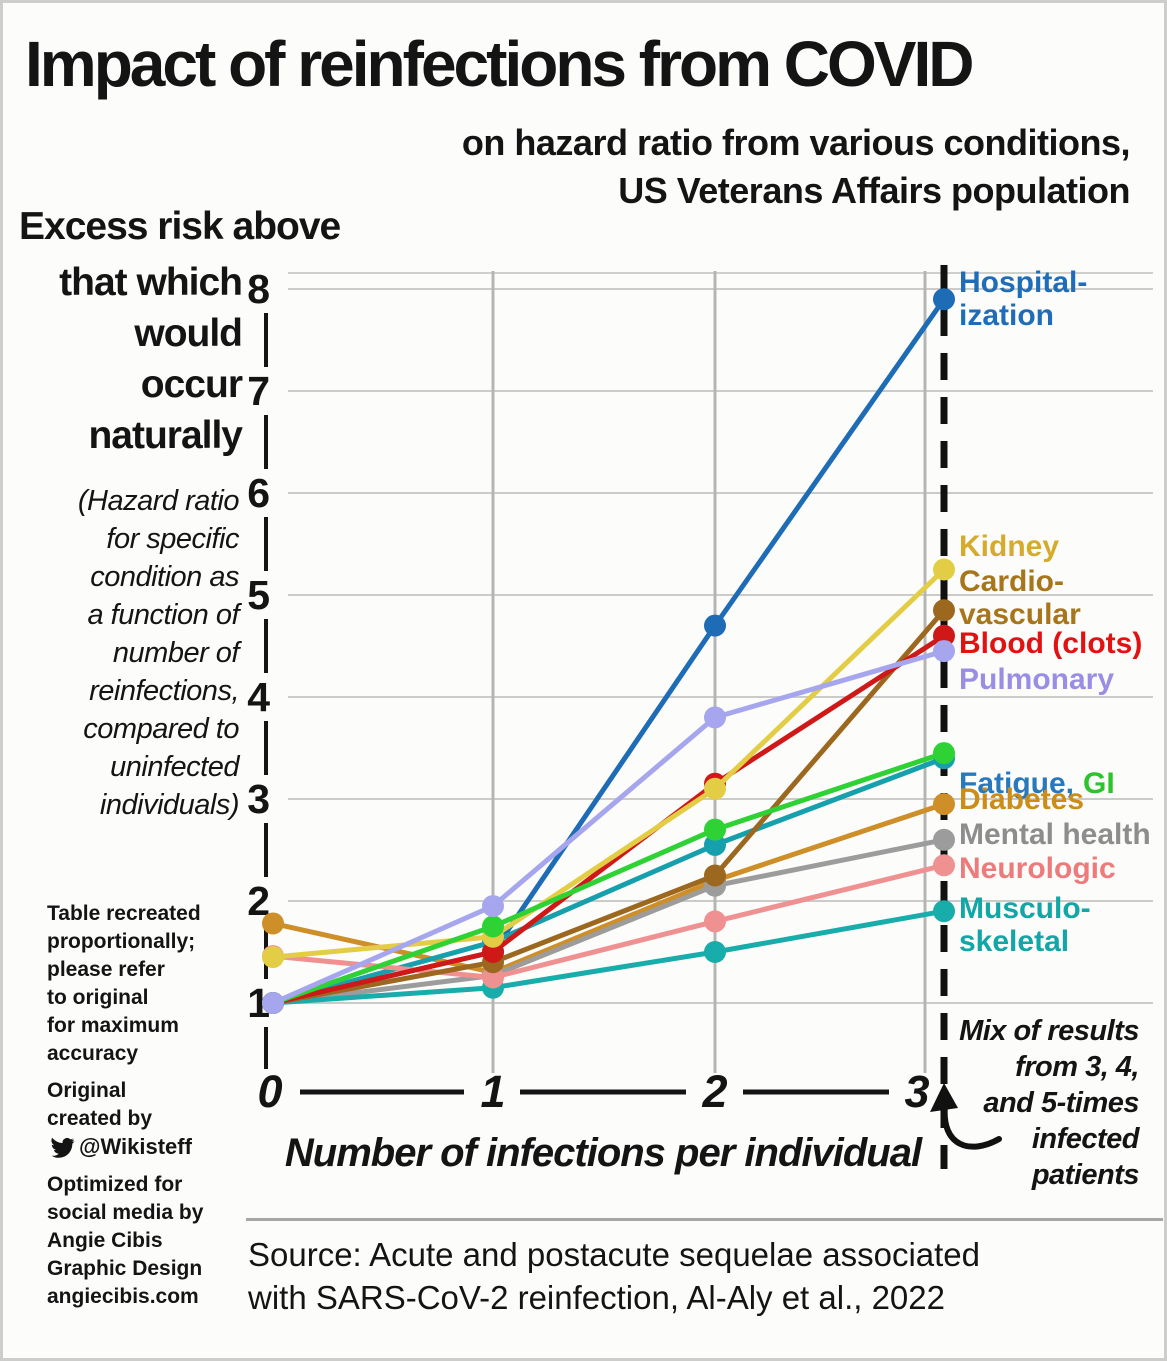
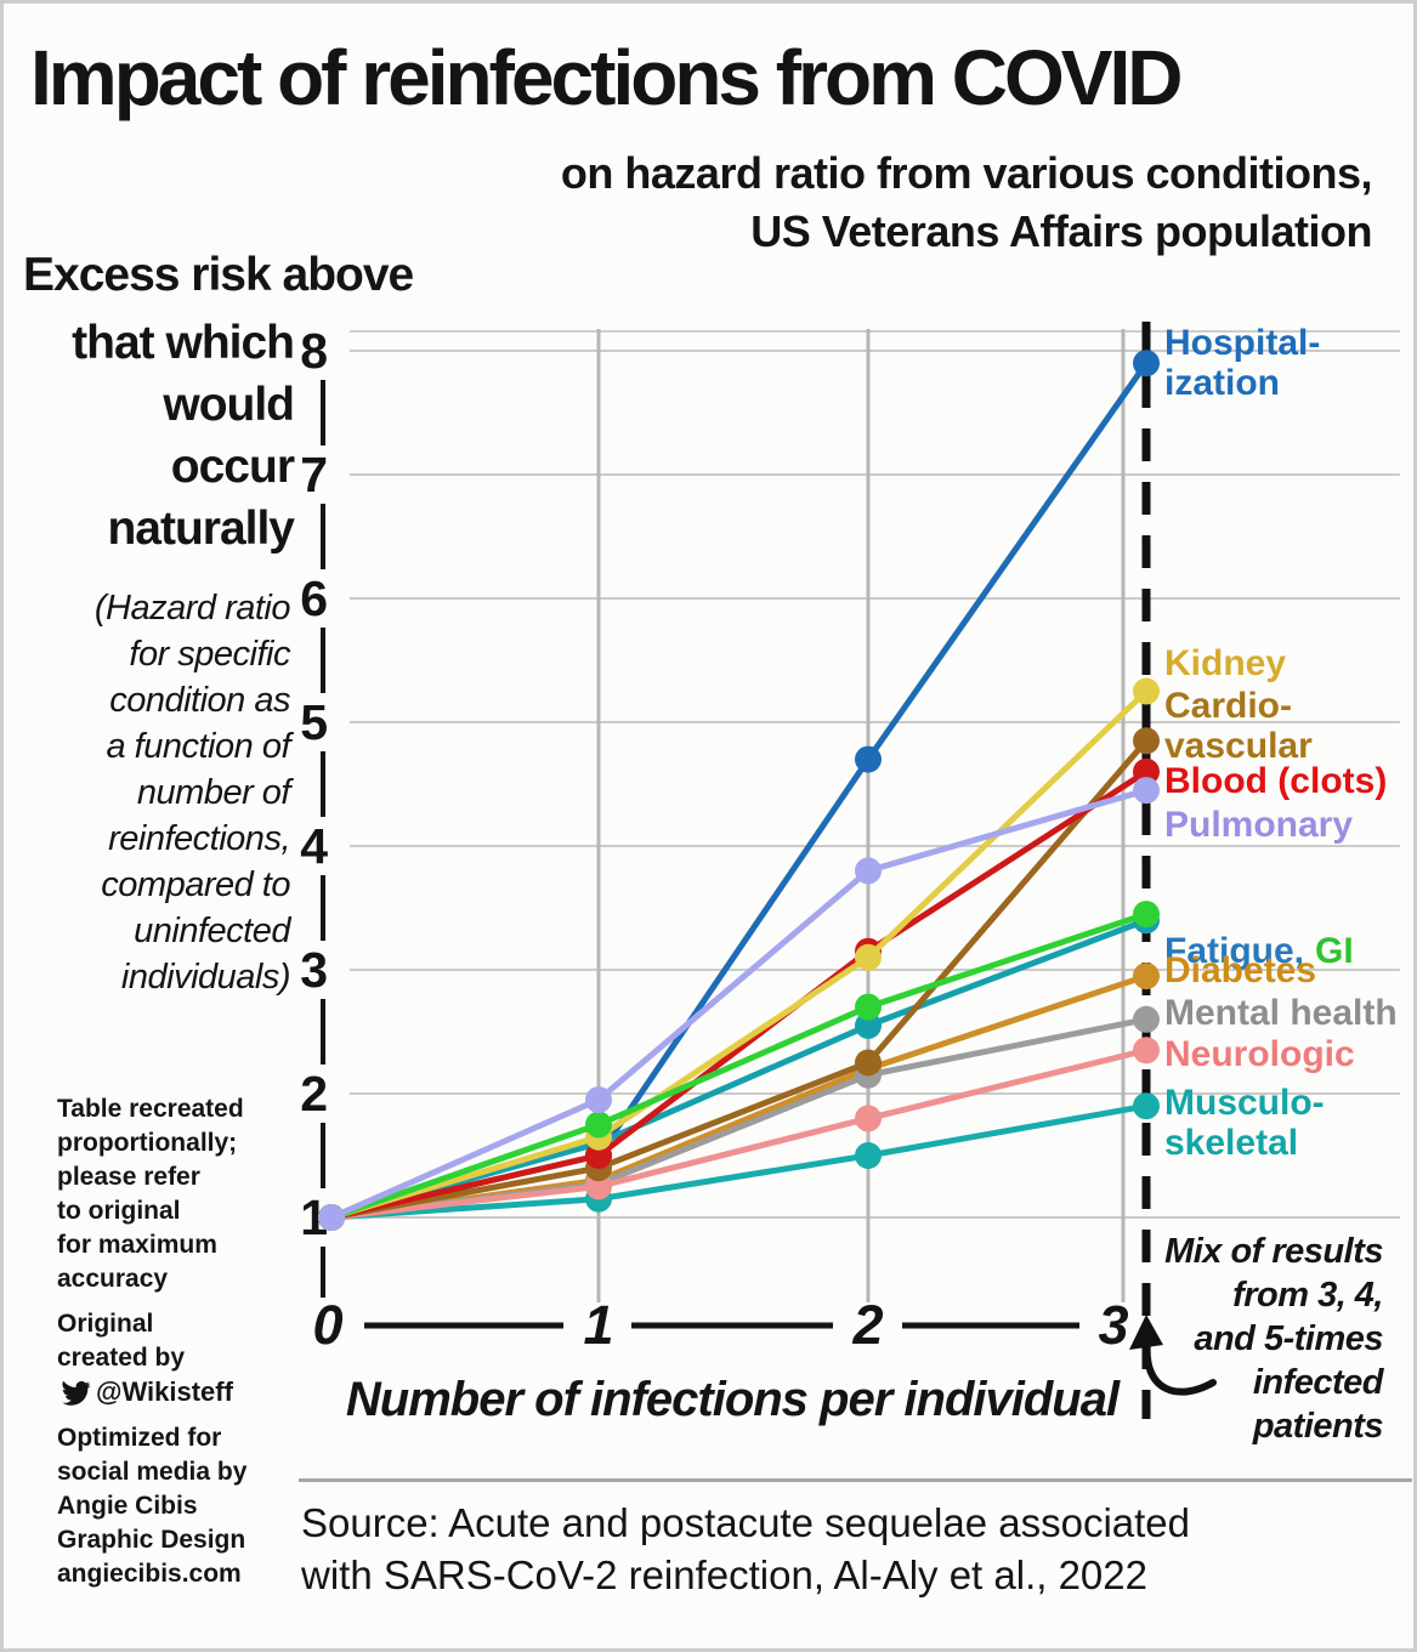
Diabetes/0: 1.78 -> 1.00
Neurologic/0: 1.46 -> 1.00
Kidney/0: 1.45 -> 1.00
